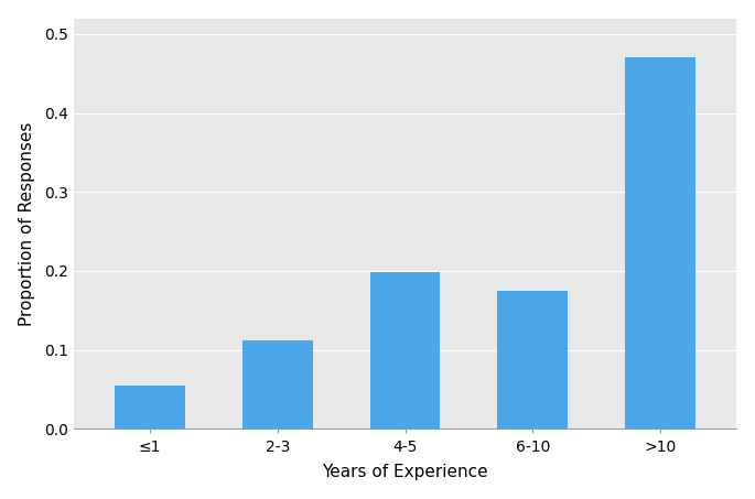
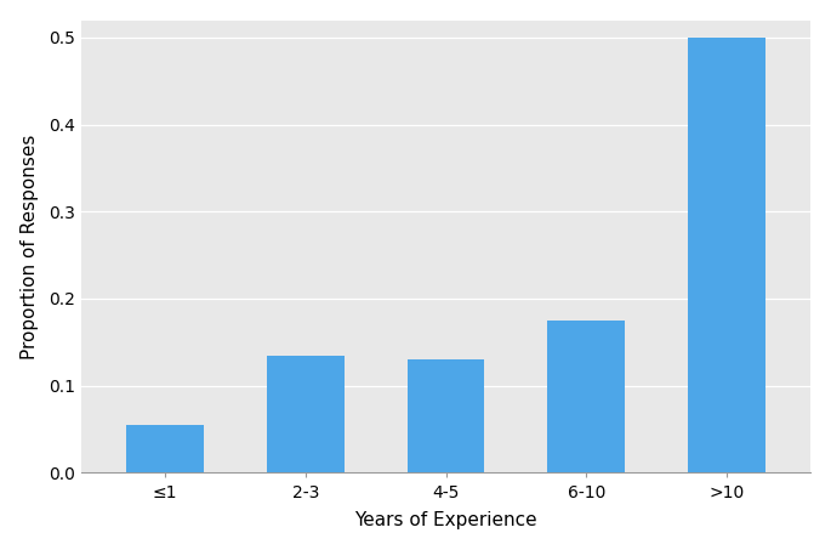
2-3: 0.112 -> 0.135
4-5: 0.198 -> 0.130
>10: 0.470 -> 0.500
